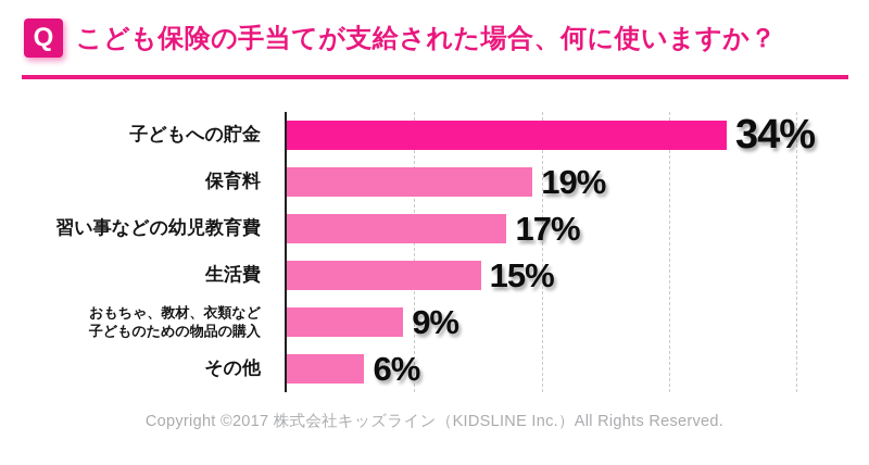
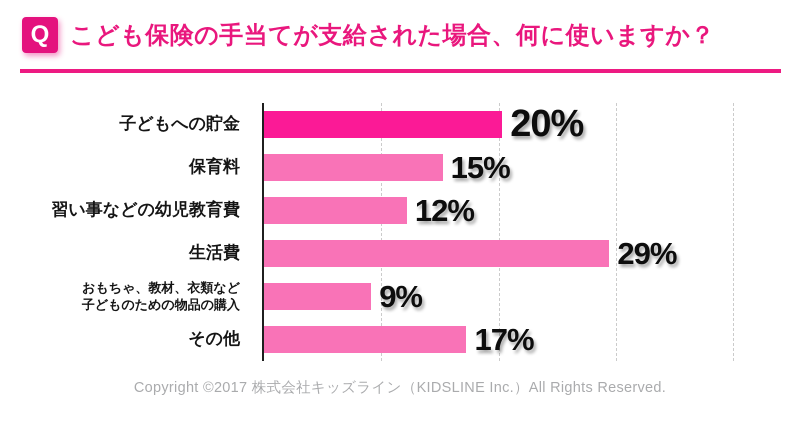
子どもへの貯金: 34% -> 20%
保育料: 19% -> 15%
習い事などの幼児教育費: 17% -> 12%
生活費: 15% -> 29%
その他: 6% -> 17%
